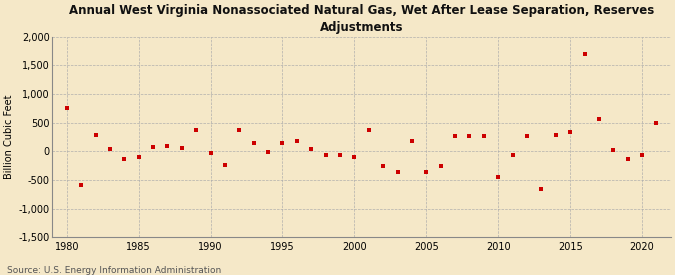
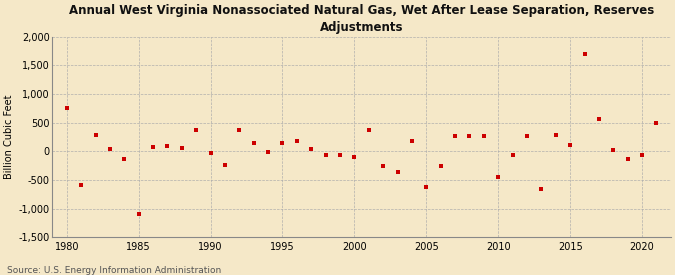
1985: -100 -> -1,100
2005: -360 -> -620
2015: 330 -> 120
